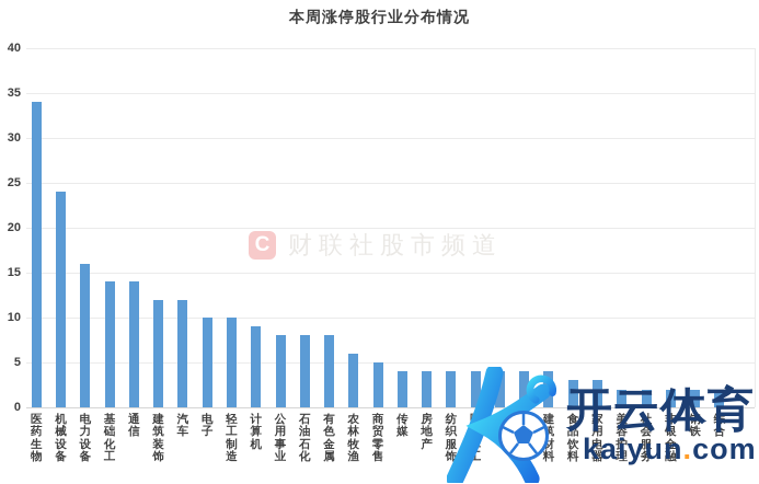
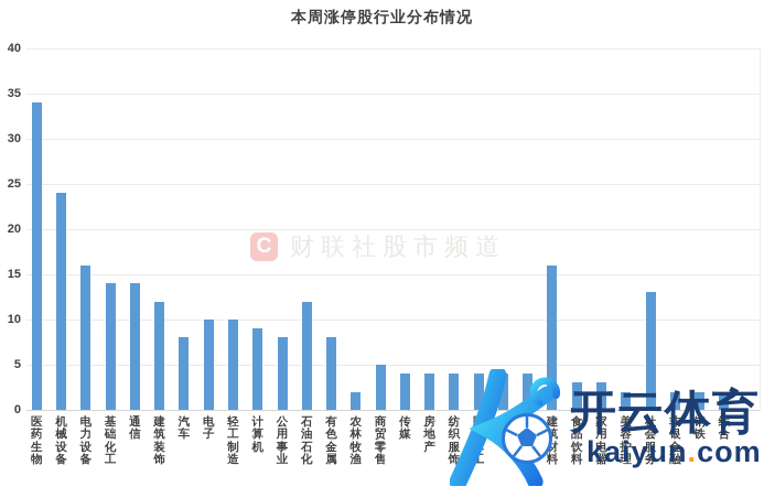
汽车: 12 -> 8
石油石化: 8 -> 12
农林牧渔: 6 -> 2
建筑材料: 4 -> 16
社会服务: 2 -> 13
